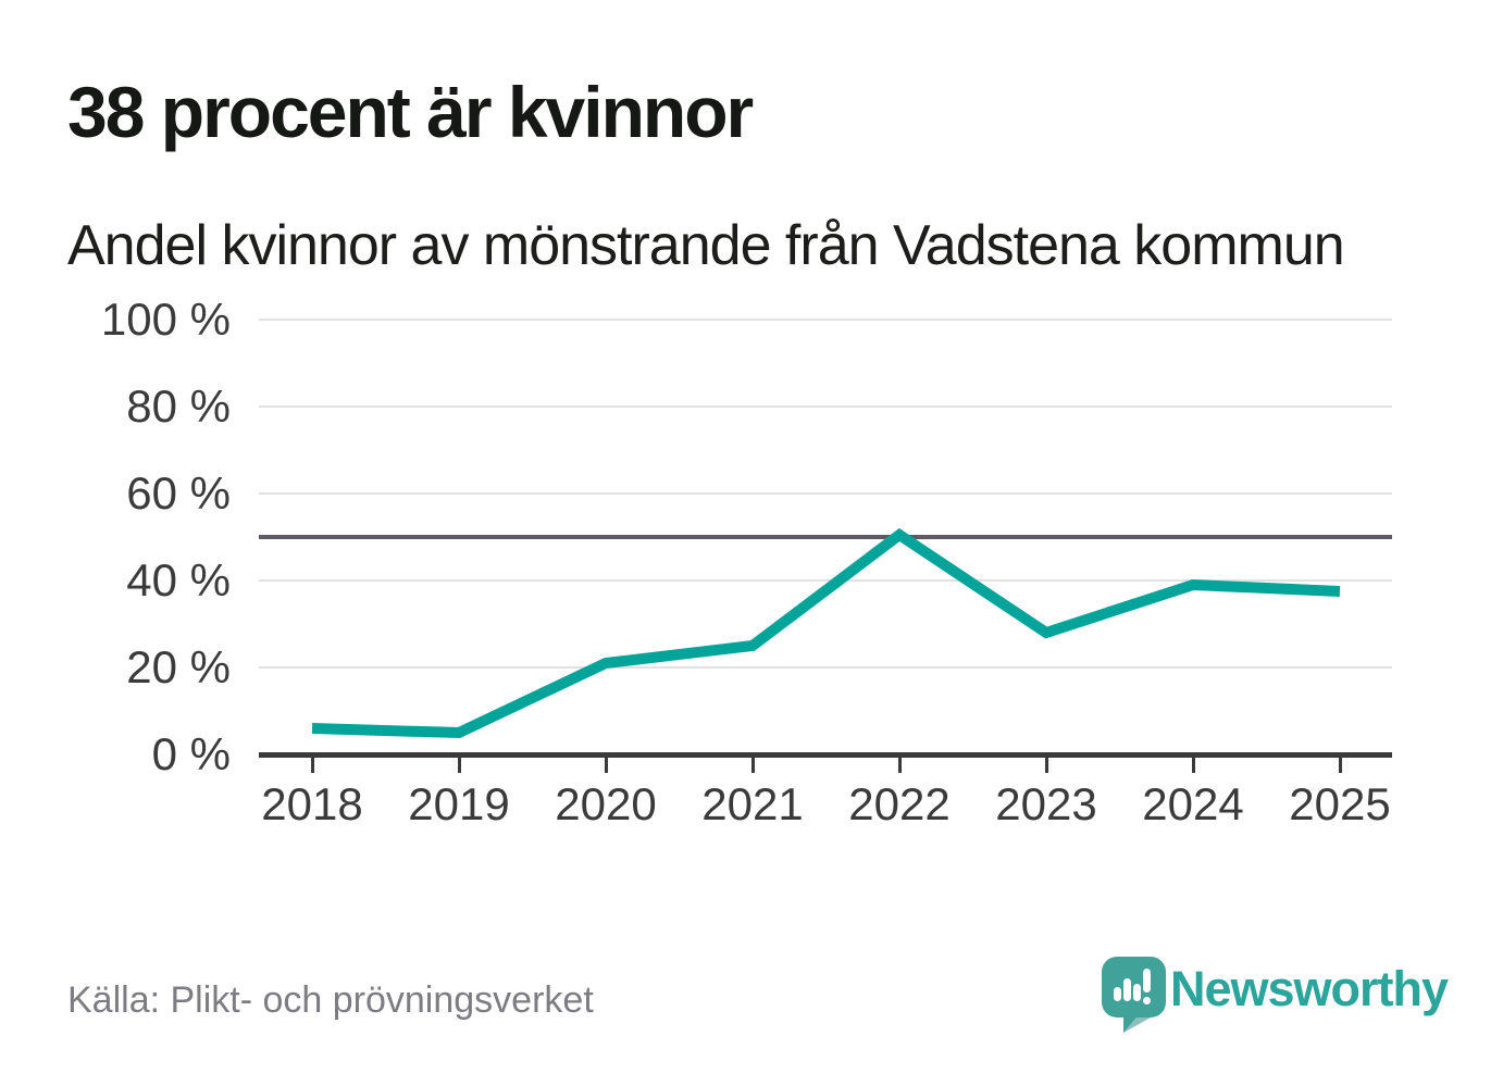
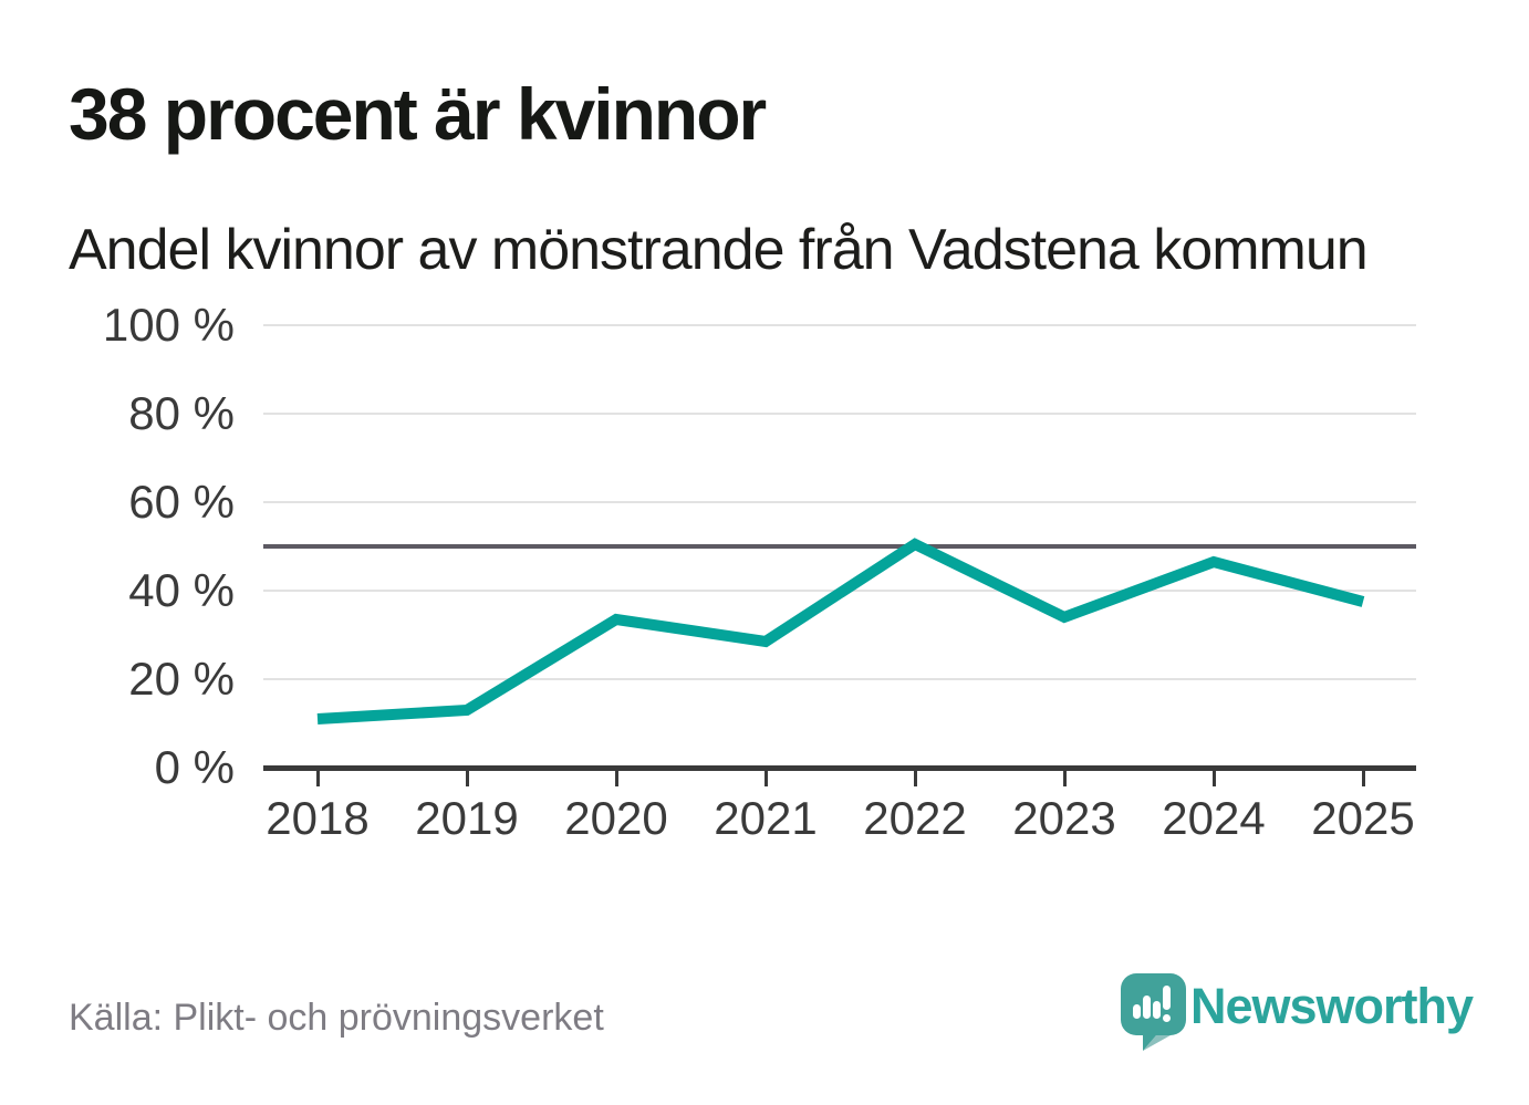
2018: 6% -> 11%
2019: 5% -> 13%
2020: 21% -> 34%
2021: 25% -> 28%
2023: 28% -> 34%
2024: 39% -> 46%
